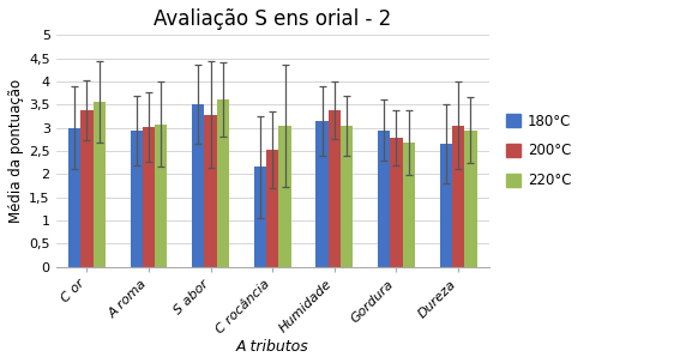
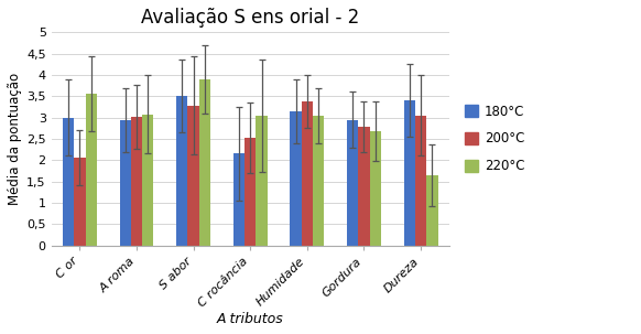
200°C/C or: 3,38 -> 2,05
220°C/S abor: 3,62 -> 3,90
180°C/Dureza: 2,65 -> 3,40
220°C/Dureza: 2,95 -> 1,65
